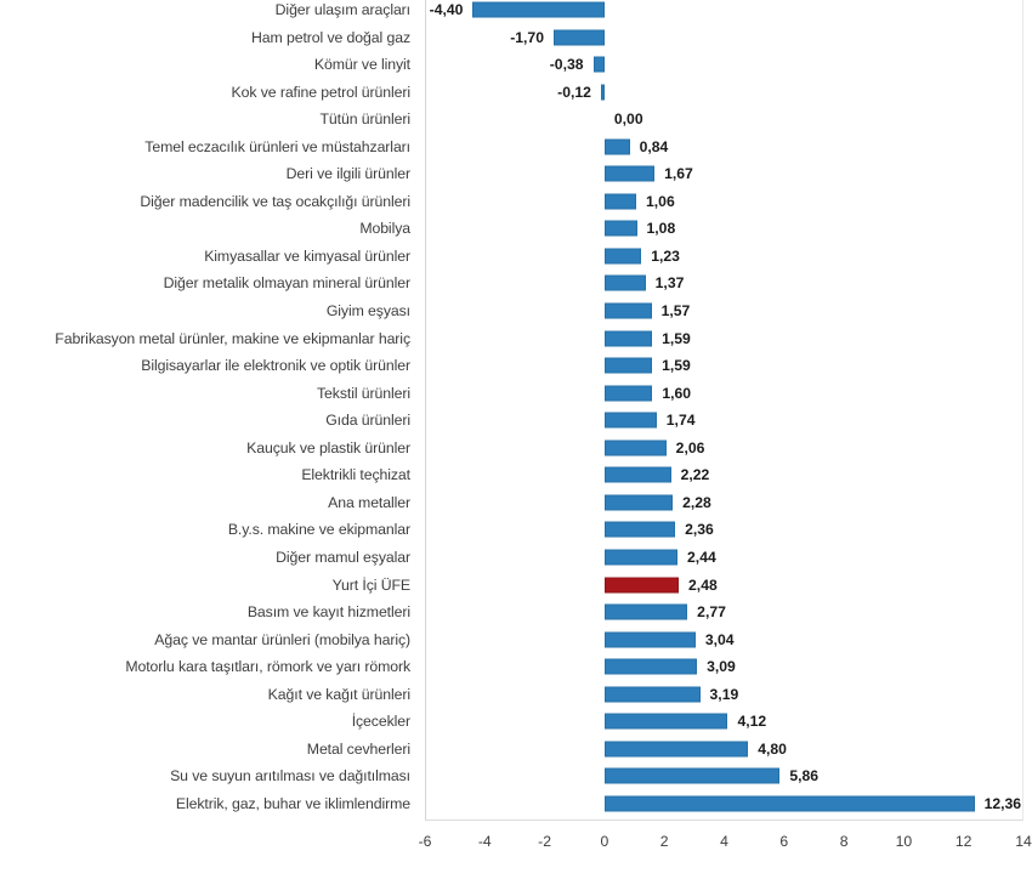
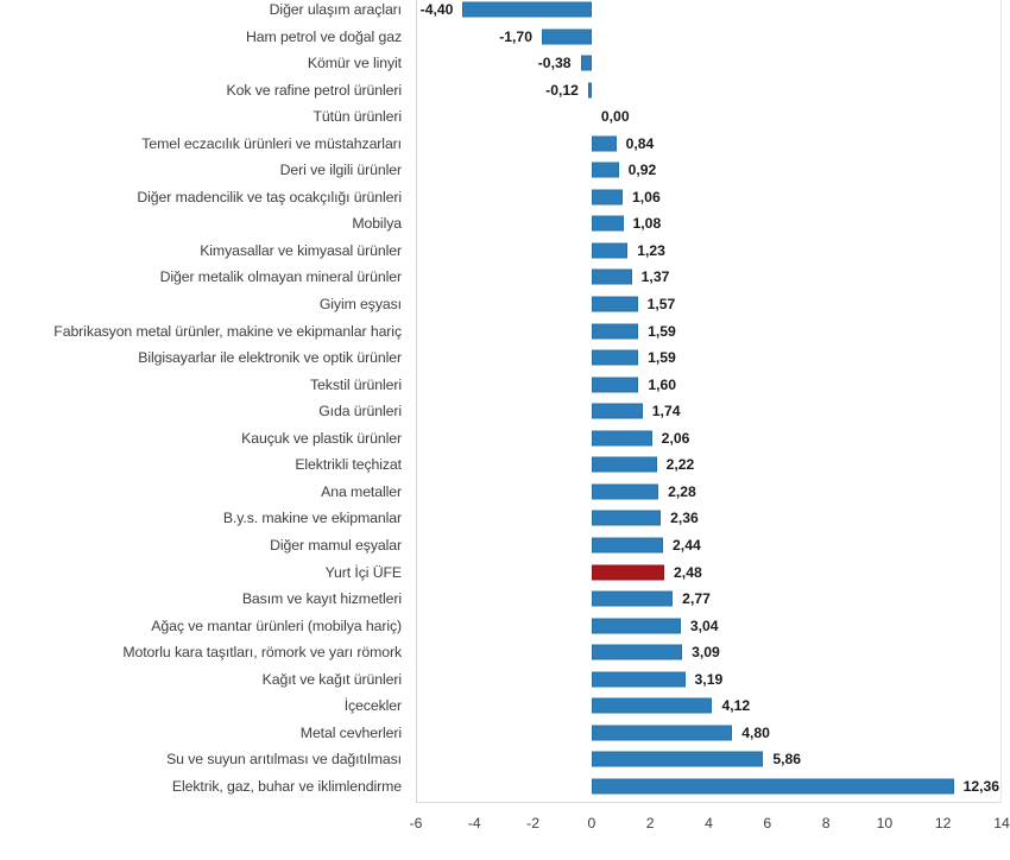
Deri ve ilgili ürünler: 1,67 -> 0,92
